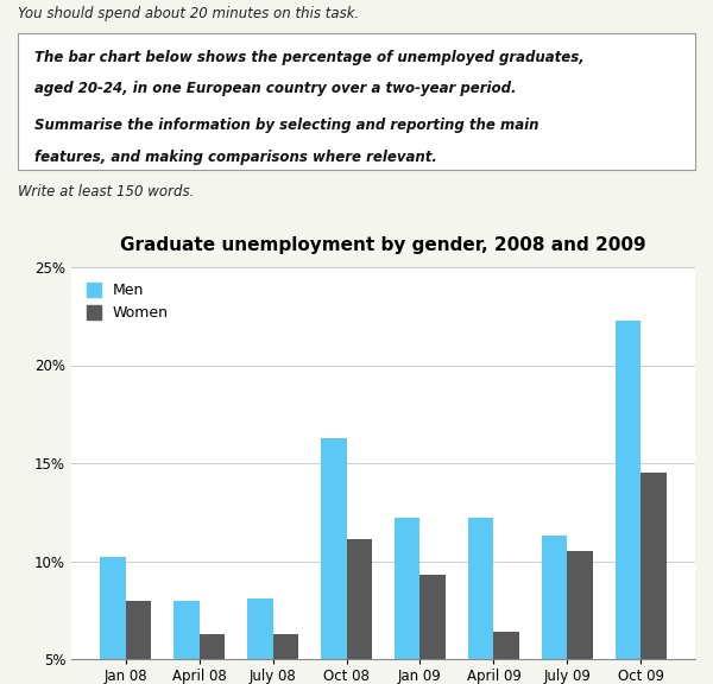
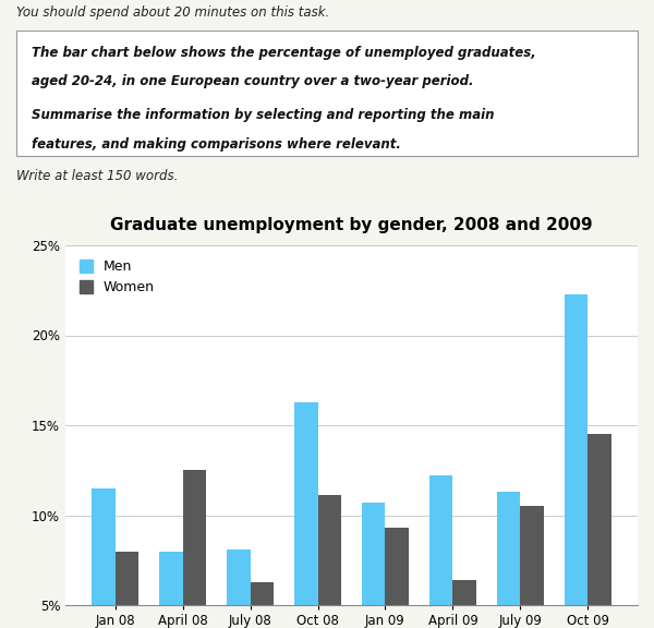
Men/Jan 08: 10.2% -> 11.5%
Women/April 08: 6.3% -> 12.5%
Men/Jan 09: 12.2% -> 10.7%
